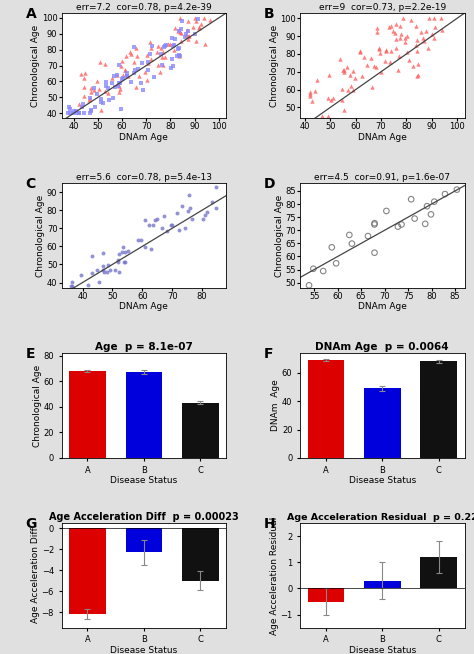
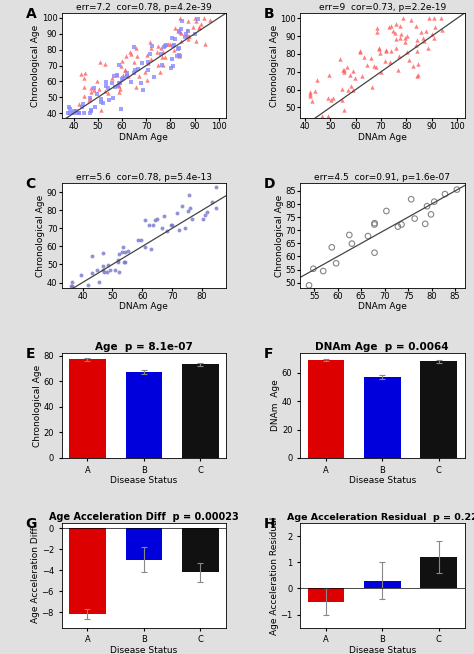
Age p = 8.1e-07/A: 68 -> 77
Age p = 8.1e-07/C: 43 -> 73
DNAm Age p = 0.0064/B: 49 -> 57
Age Acceleration Diff p = 0.00023/B: -2.3 -> -3.0
Age Acceleration Diff p = 0.00023/C: -5.0 -> -4.2
